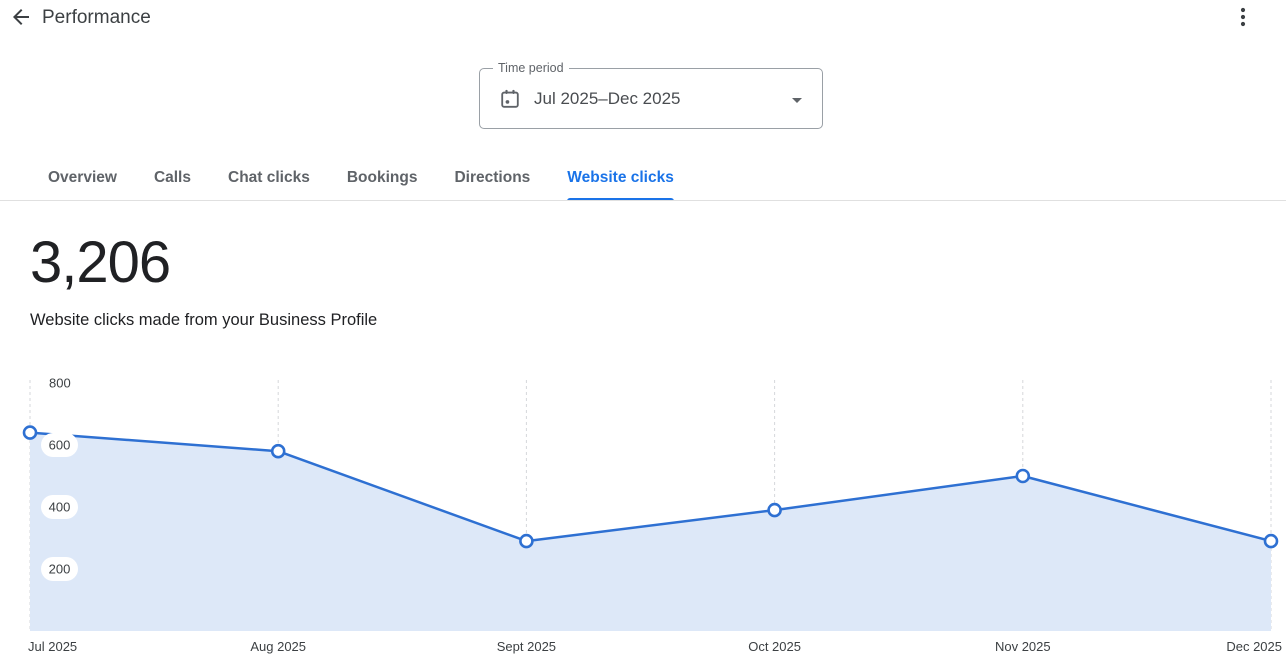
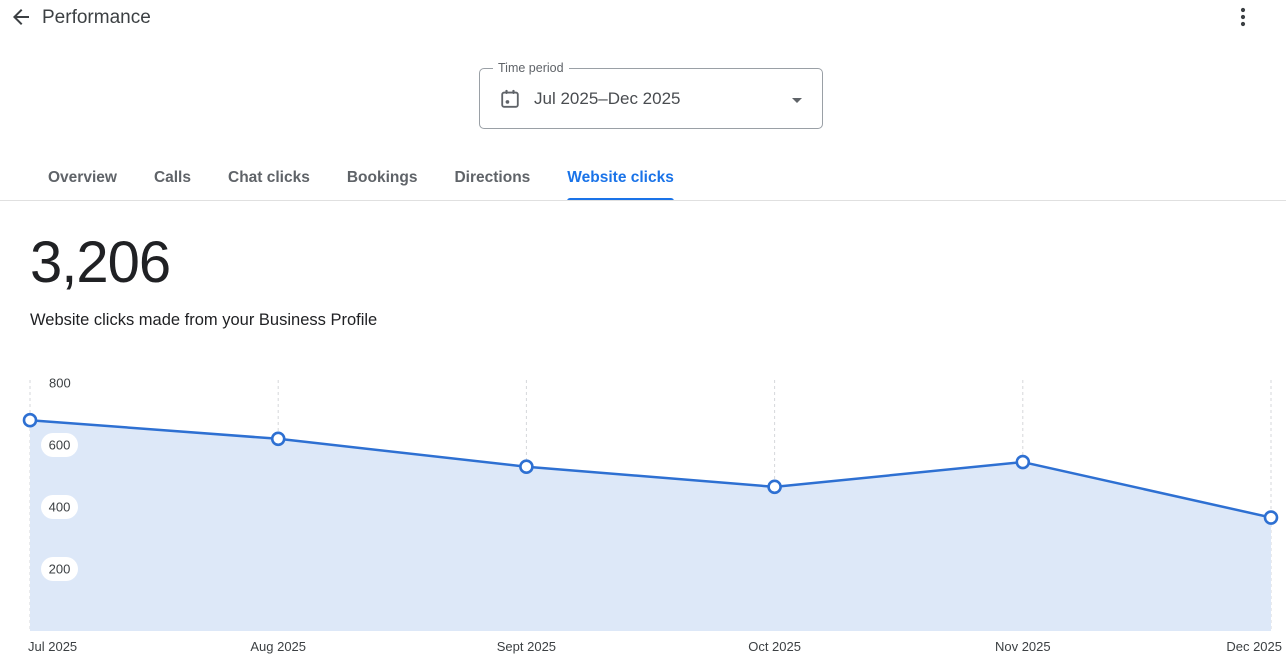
Jul 2025: 640 -> 680
Aug 2025: 580 -> 620
Sept 2025: 290 -> 530
Oct 2025: 390 -> 460
Nov 2025: 500 -> 540
Dec 2025: 290 -> 370
